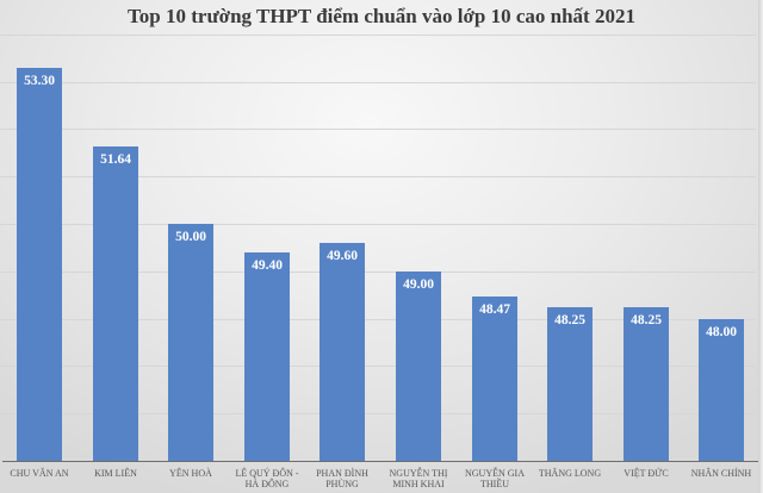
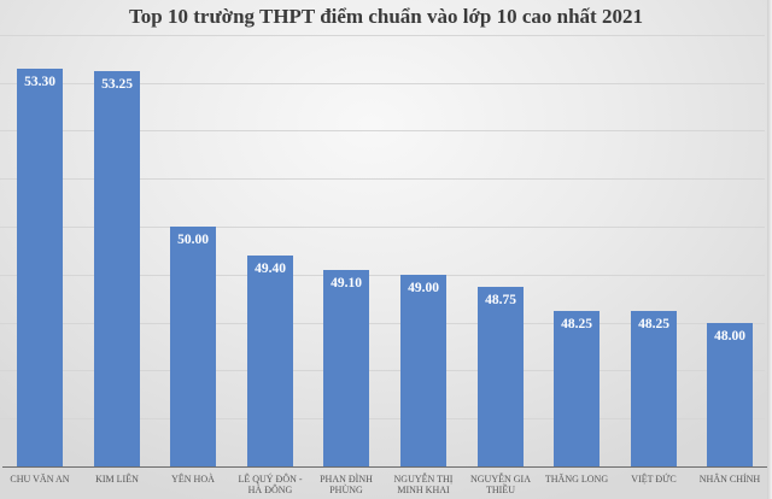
KIM LIÊN: 51.64 -> 53.25
PHAN ĐÌNH PHÙNG: 49.60 -> 49.10
NGUYỄN GIA THIỀU: 48.47 -> 48.75
